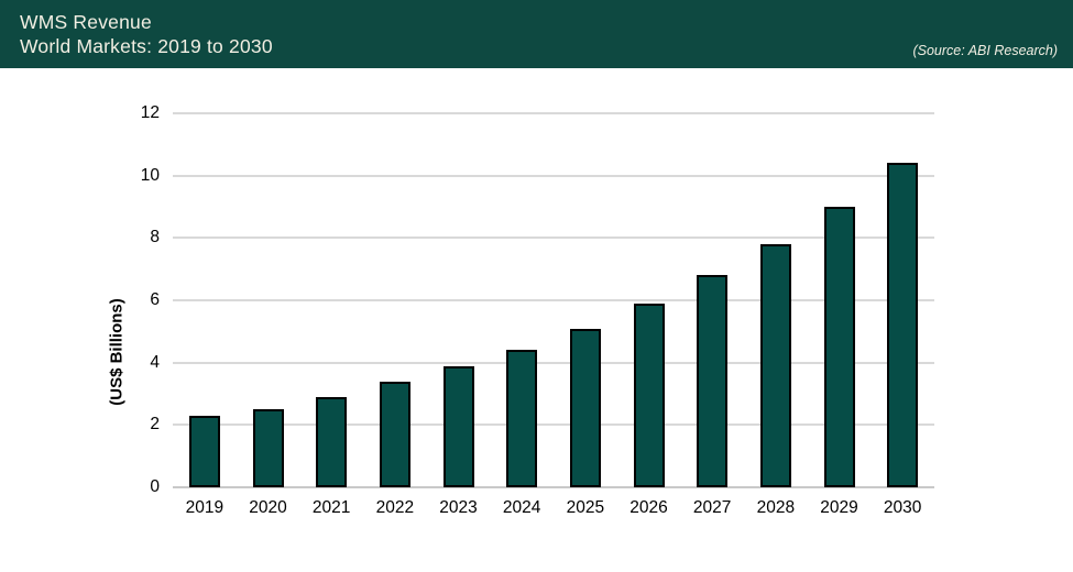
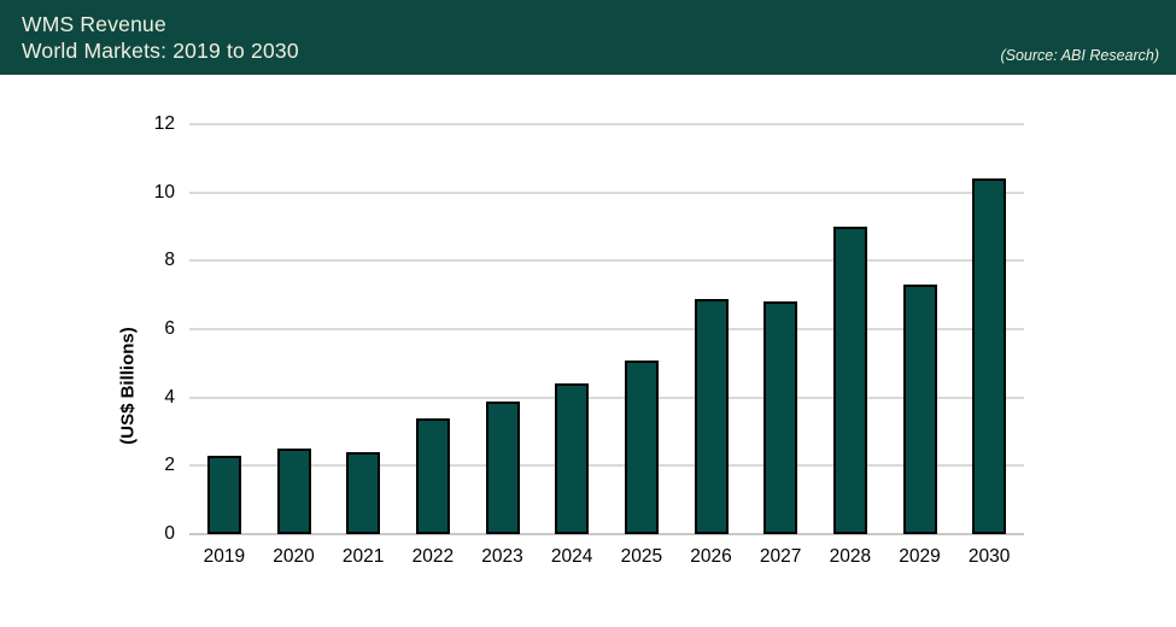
2021: 2.9 -> 2.4
2026: 5.9 -> 6.9
2028: 7.8 -> 9.0
2029: 9.0 -> 7.3
